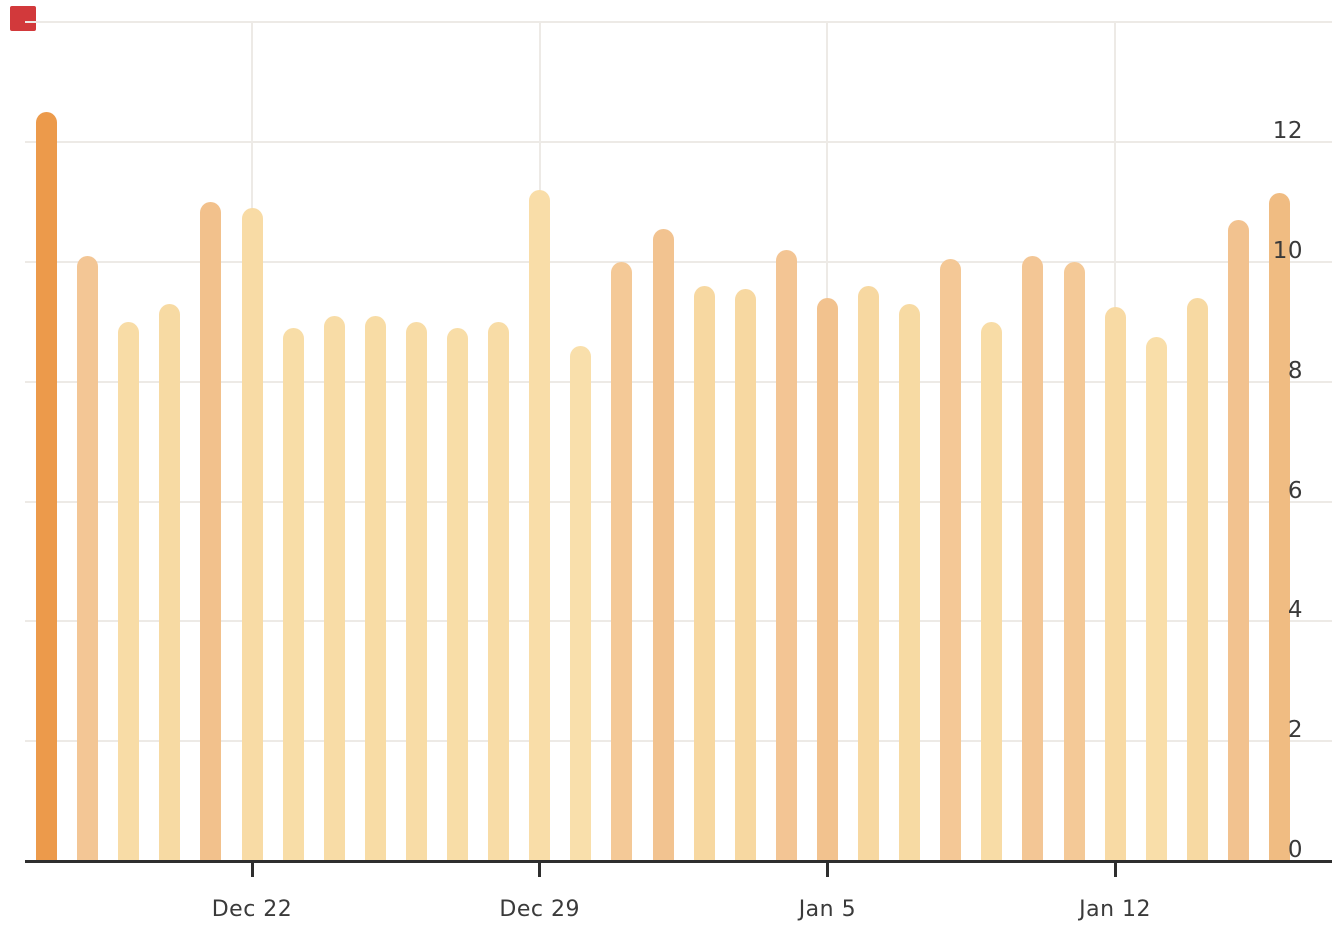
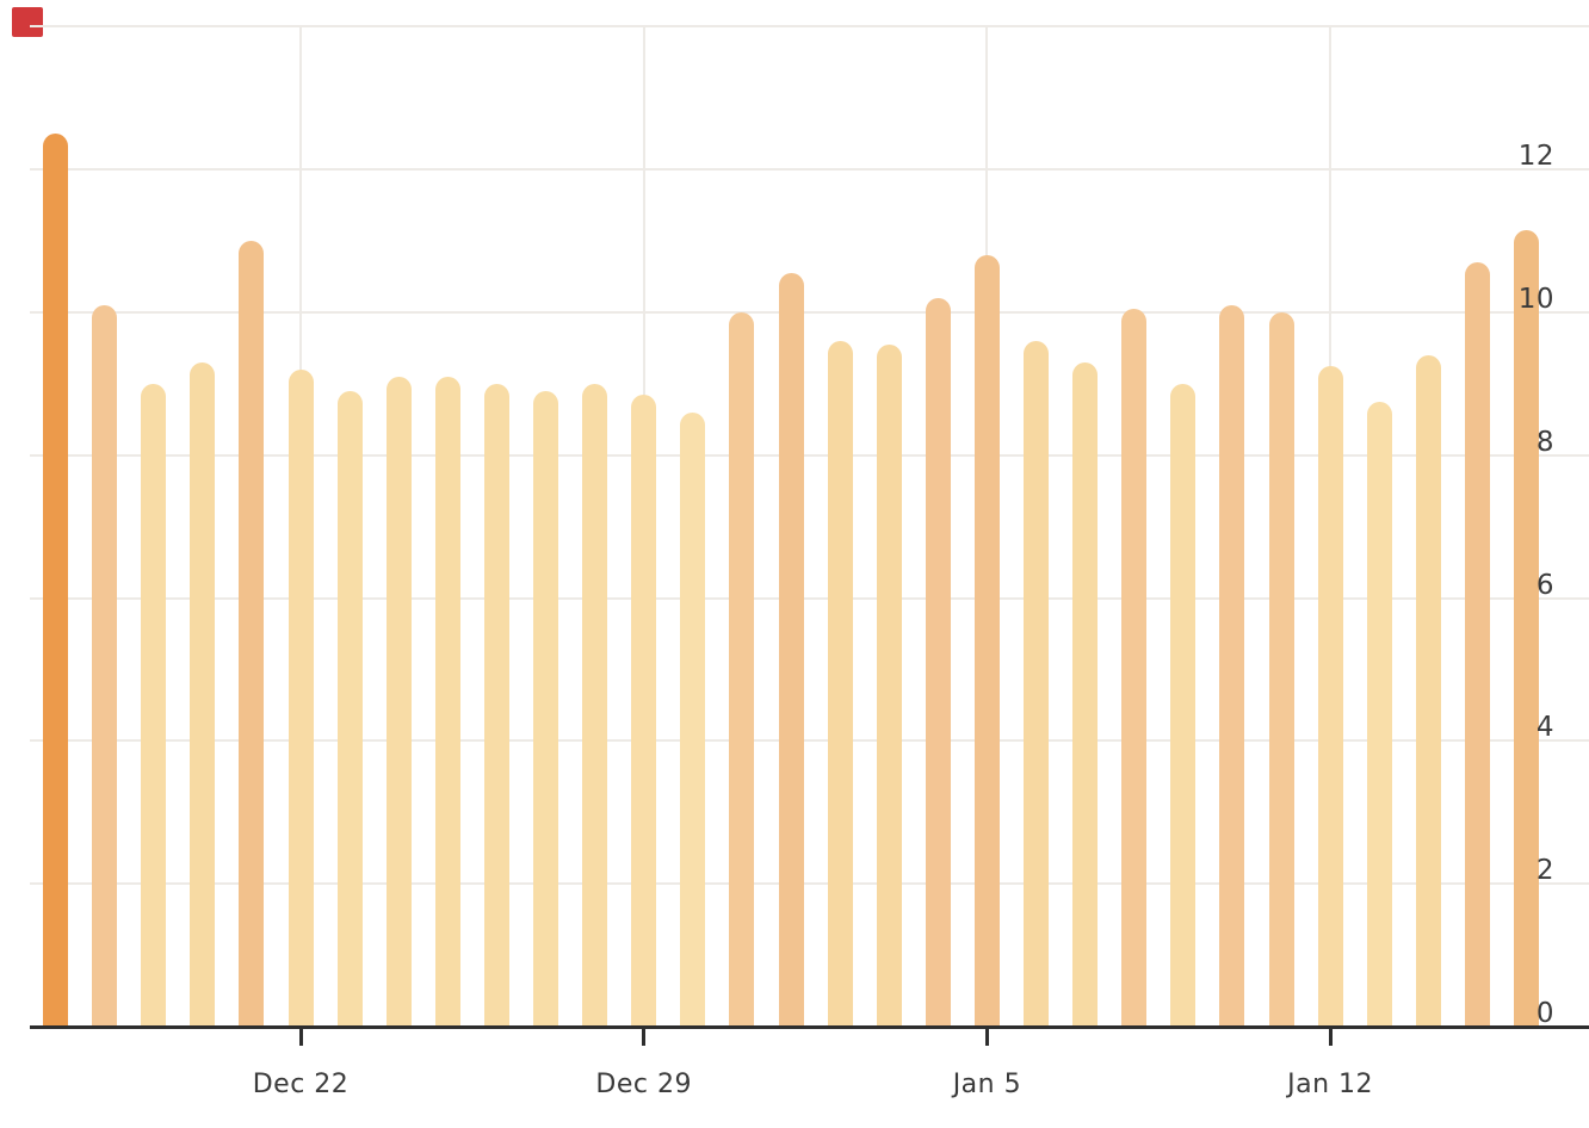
Dec 22: 10.9 -> 9.2
Dec 29: 11.2 -> 8.8
Jan 5: 9.4 -> 10.8
